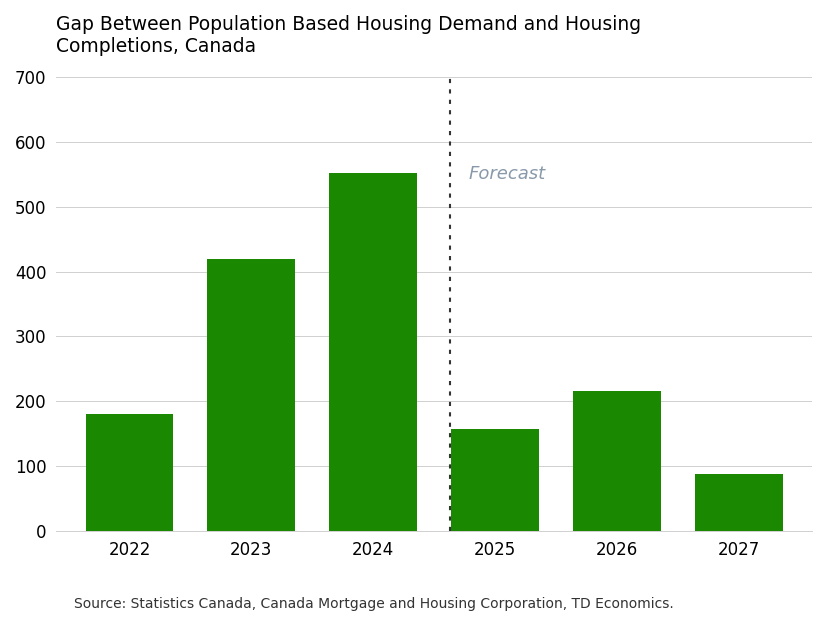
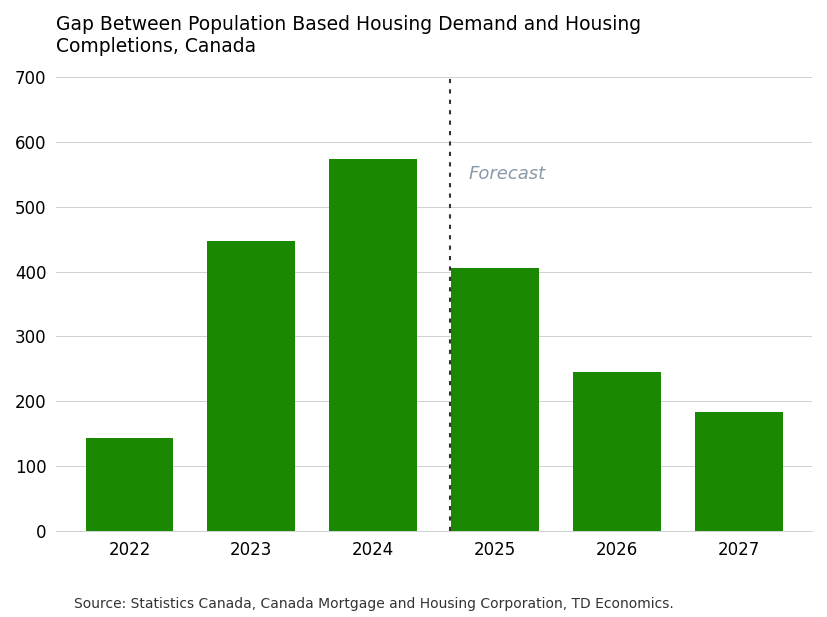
2022: 180 -> 143
2023: 420 -> 447
2024: 552 -> 573
2025: 158 -> 405
2026: 216 -> 245
2027: 88 -> 183
